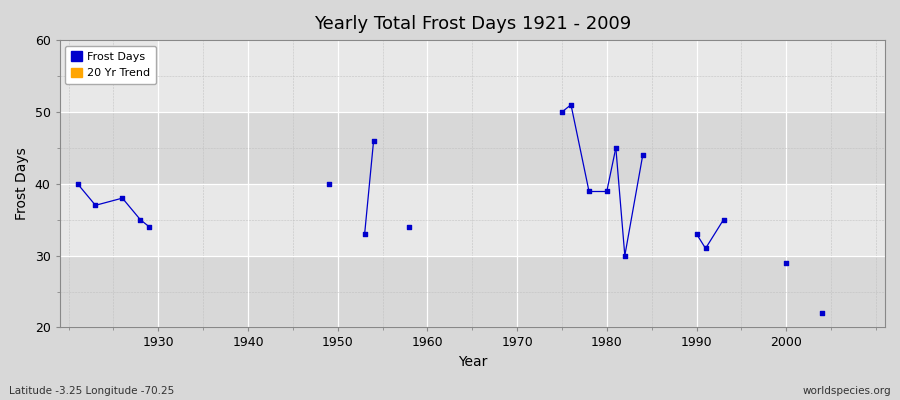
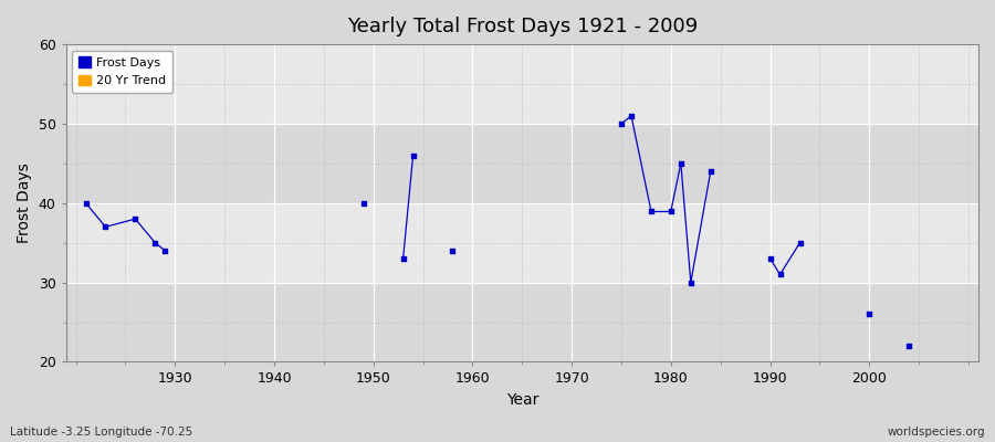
2000: 29 -> 26
